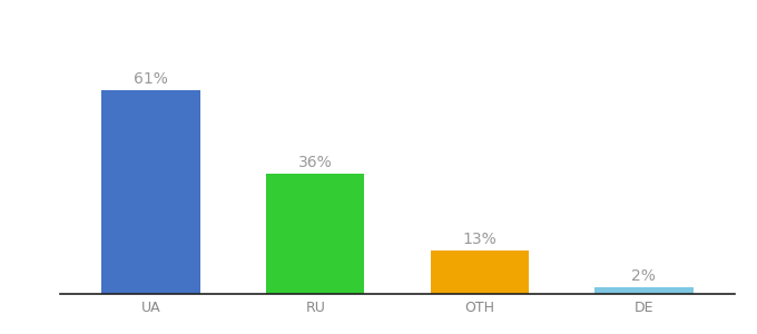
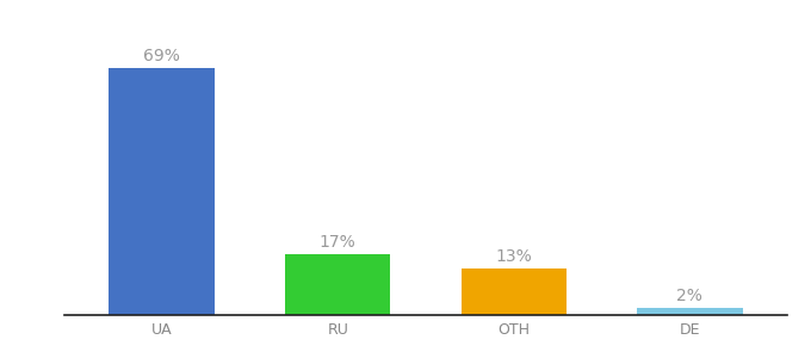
UA: 61% -> 69%
RU: 36% -> 17%
